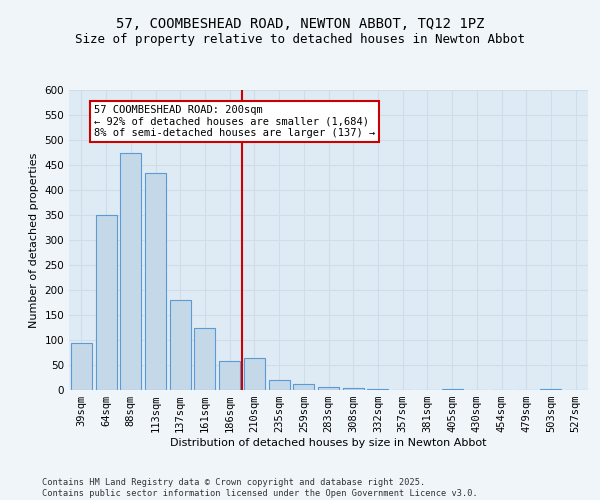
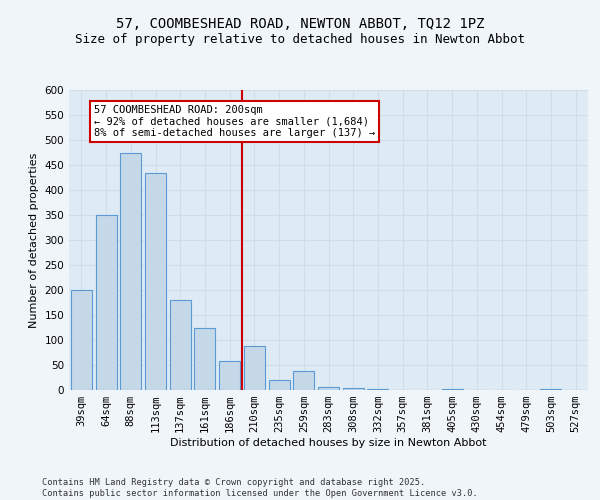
39sqm: 95 -> 200
210sqm: 65 -> 88
259sqm: 12 -> 38
